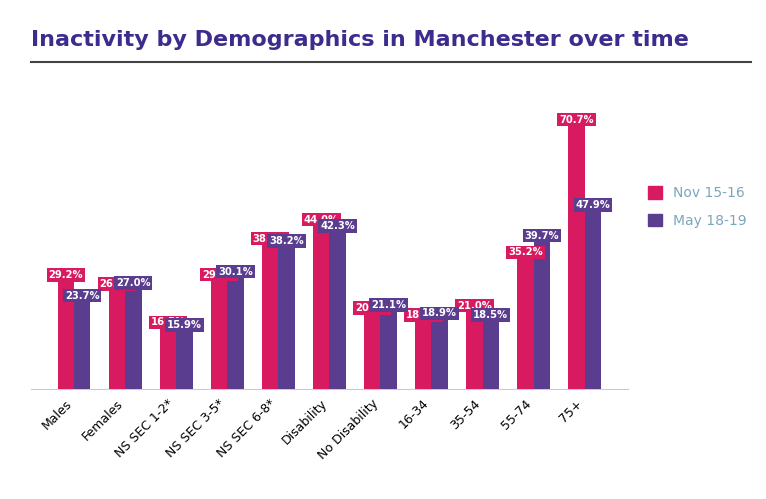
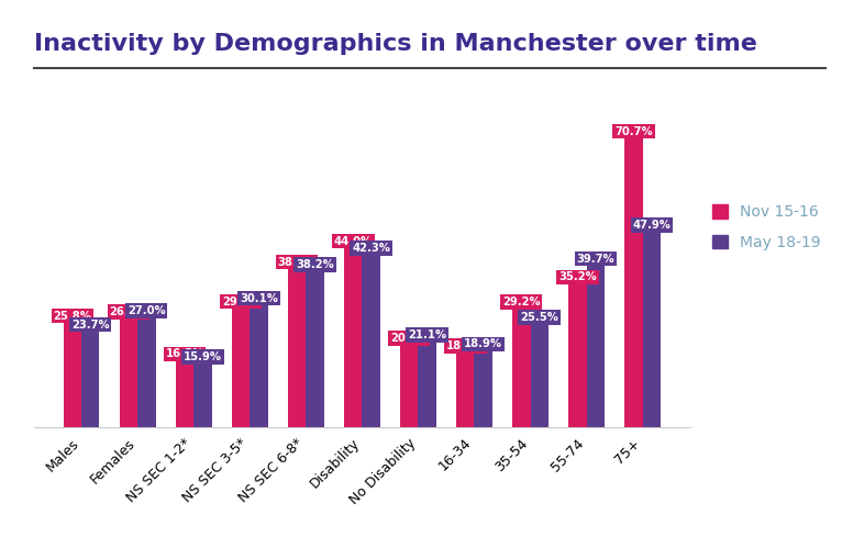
Nov 15-16/Males: 29.2% -> 25.8%
Nov 15-16/35-54: 21.0% -> 29.2%
May 18-19/35-54: 18.5% -> 25.5%
